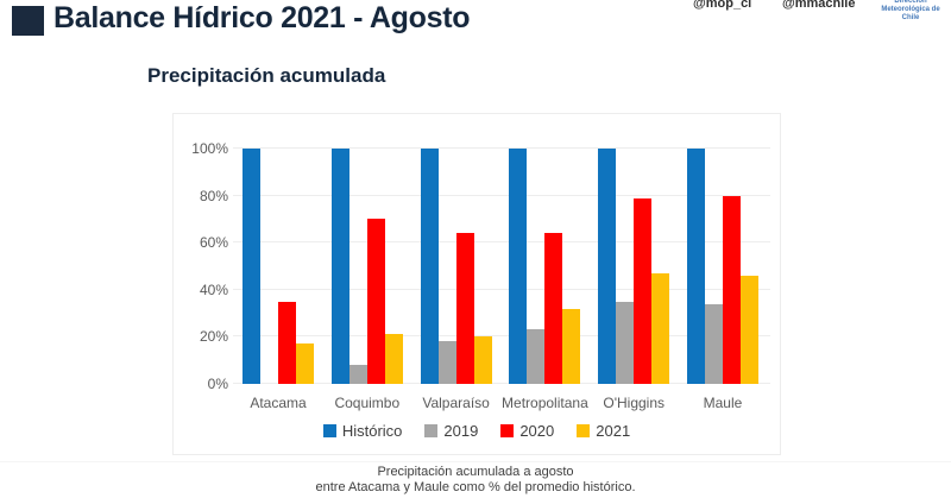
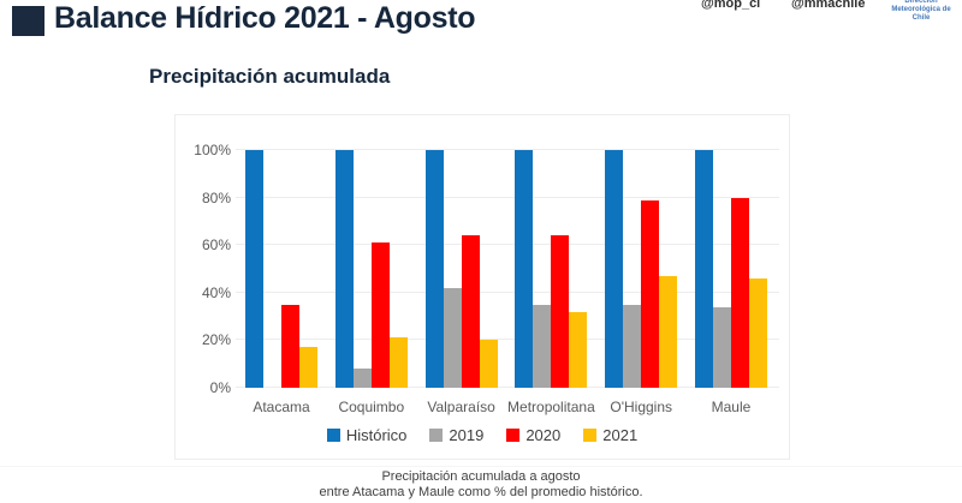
2020/Coquimbo: 70% -> 61%
2019/Valparaíso: 18% -> 42%
2019/Metropolitana: 23% -> 35%
